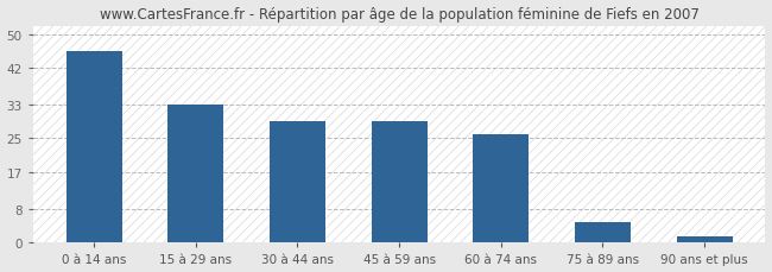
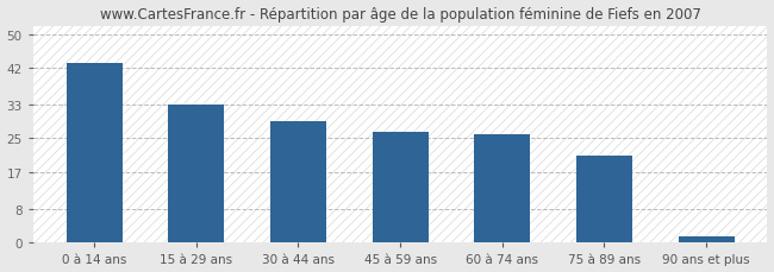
0 à 14 ans: 46.0 -> 43.0
45 à 59 ans: 29.0 -> 26.5
75 à 89 ans: 5.0 -> 21.0
